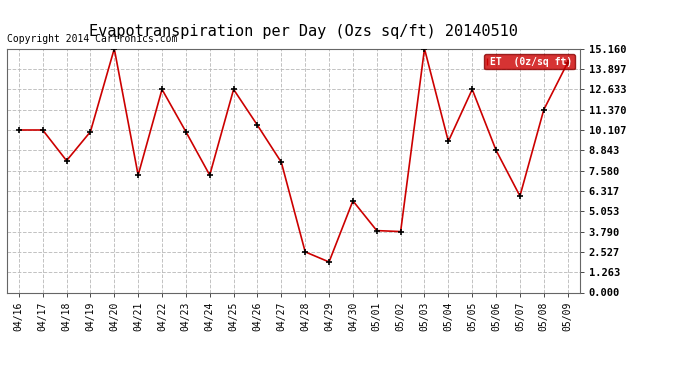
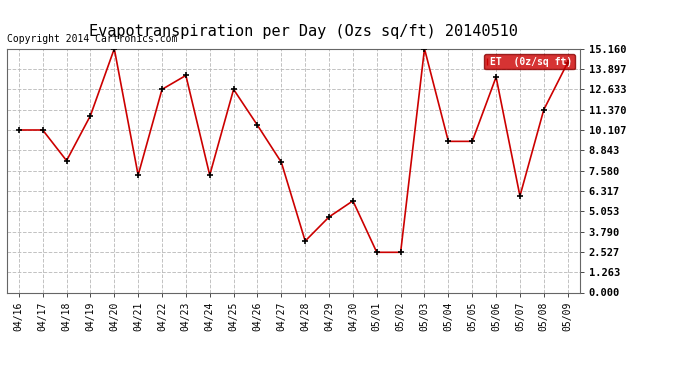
04/19: 10.0 -> 11.0
04/23: 10.0 -> 13.5
04/28: 2.5 -> 3.2
04/29: 1.9 -> 4.7
05/01: 3.9 -> 2.5
05/02: 3.8 -> 2.5
05/05: 12.6 -> 9.4
05/06: 8.8 -> 13.4
